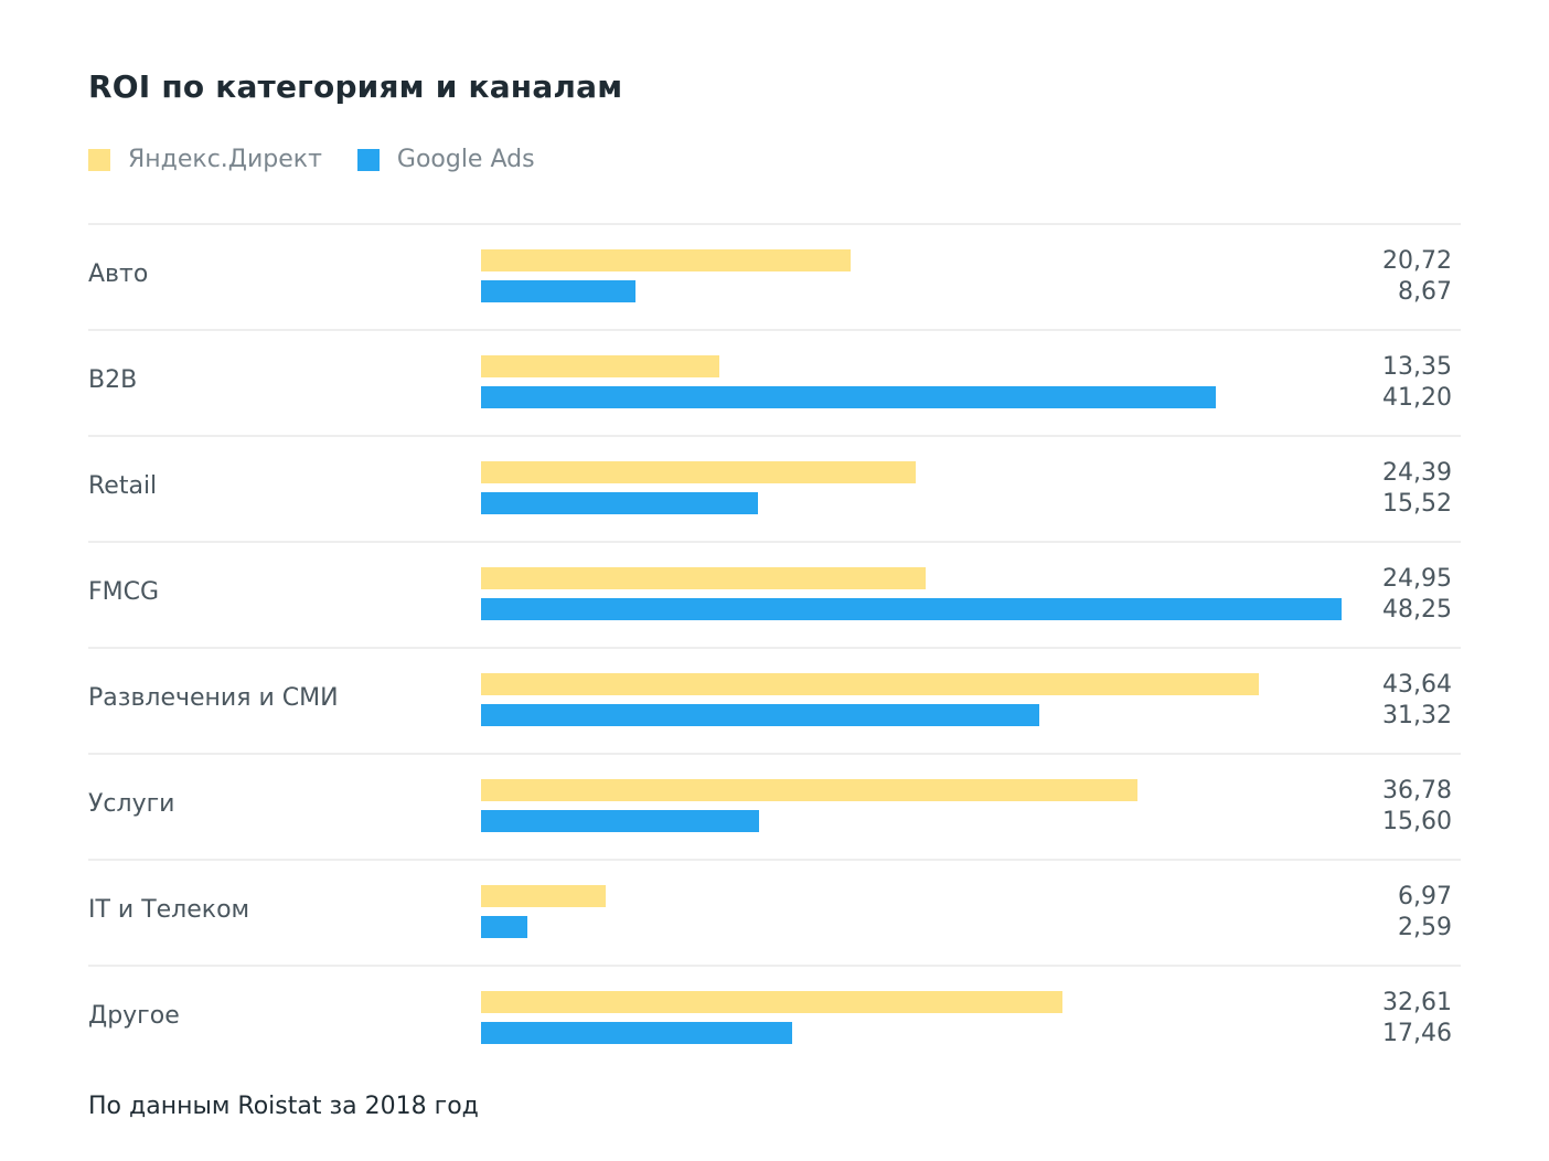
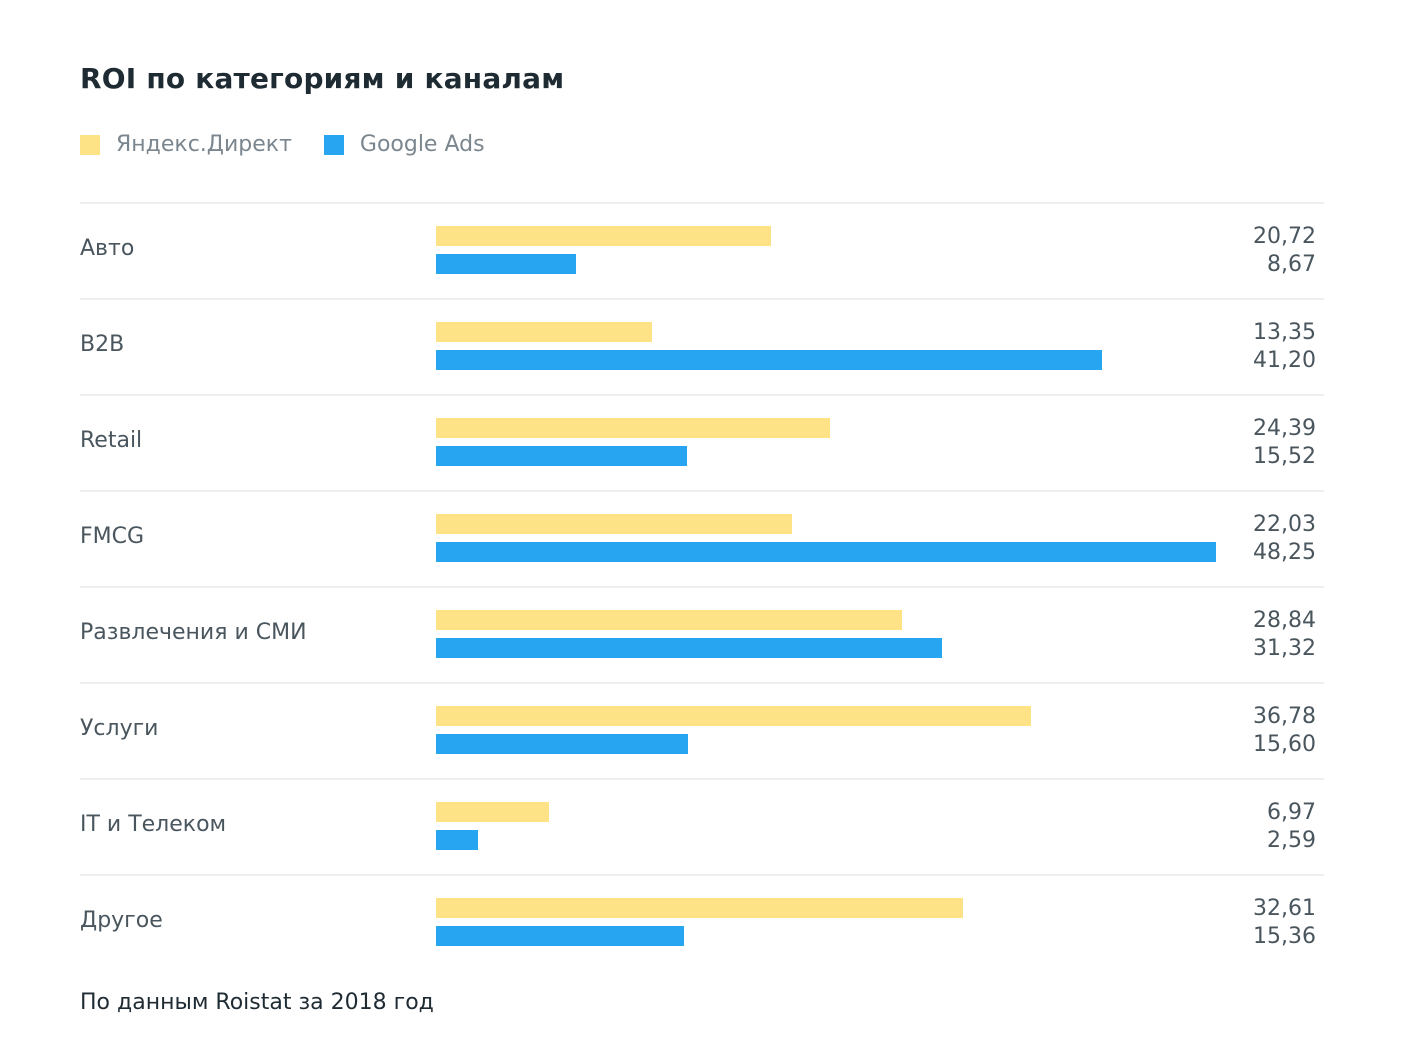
Яндекс.Директ/FMCG: 24,95 -> 22,03
Яндекс.Директ/Развлечения и СМИ: 43,64 -> 28,84
Google Ads/Другое: 17,46 -> 15,36
